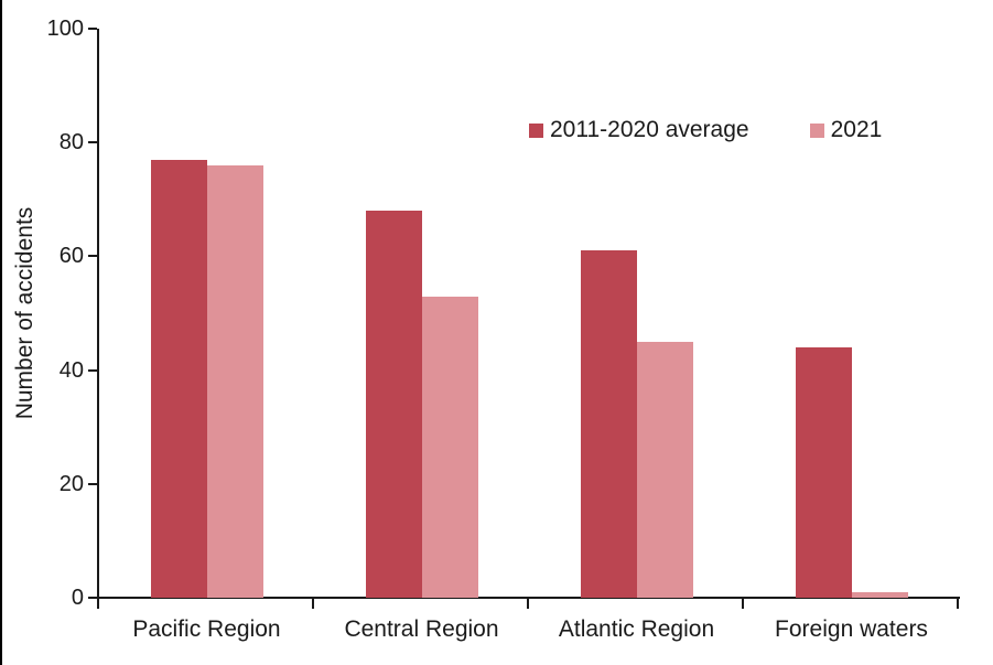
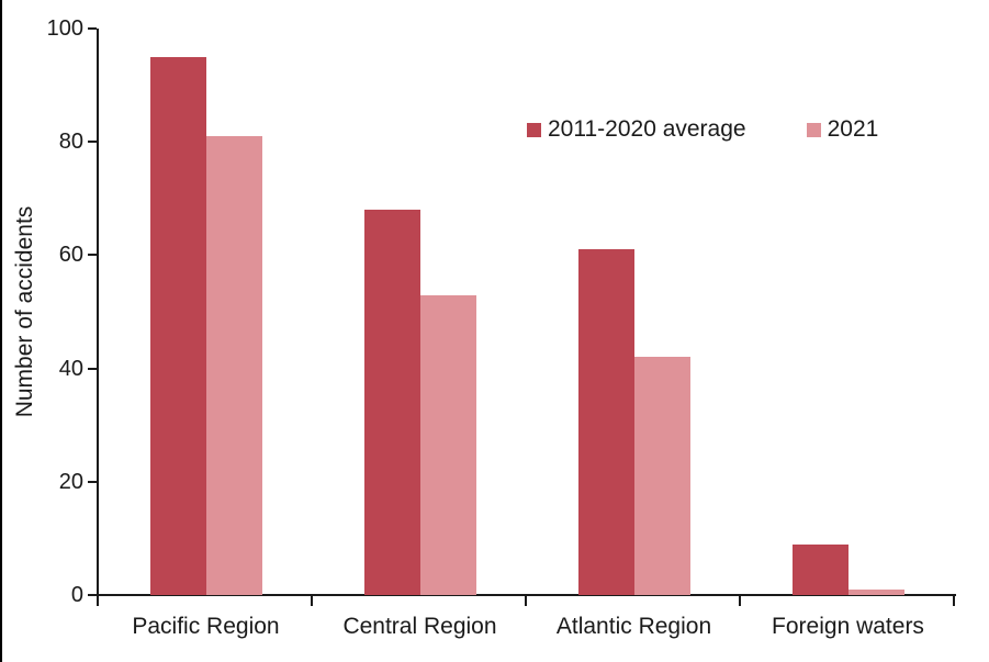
2011-2020 average/Pacific Region: 77 -> 95
2021/Pacific Region: 76 -> 81
2021/Atlantic Region: 45 -> 42
2011-2020 average/Foreign waters: 44 -> 9
